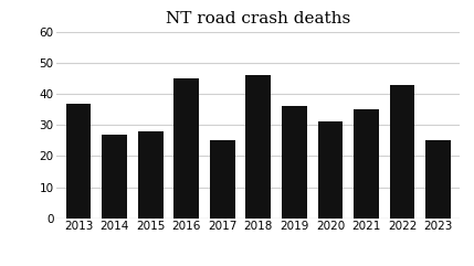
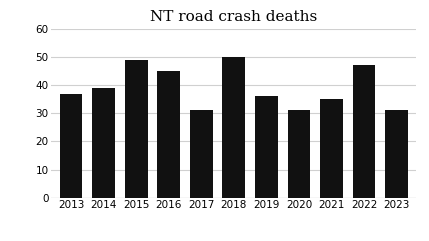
2014: 27 -> 39
2015: 28 -> 49
2017: 25 -> 31
2018: 46 -> 50
2022: 43 -> 47
2023: 25 -> 31
